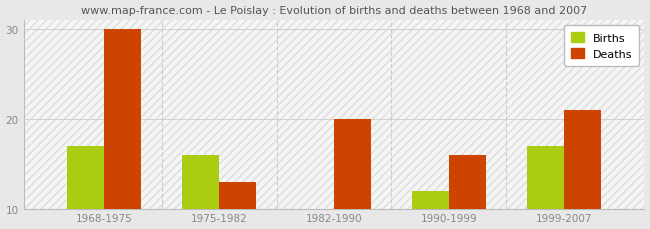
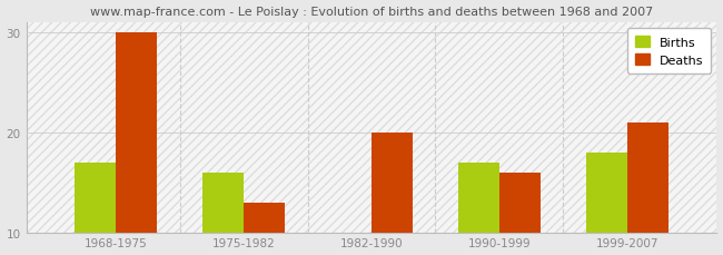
Births/1990-1999: 12 -> 17
Births/1999-2007: 17 -> 18
